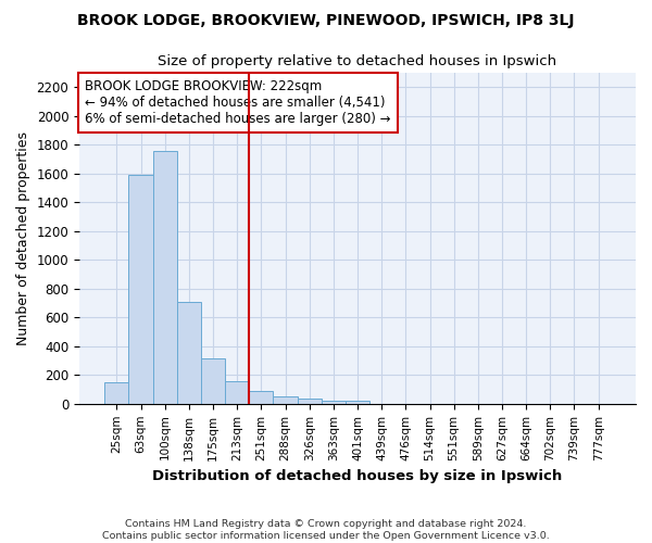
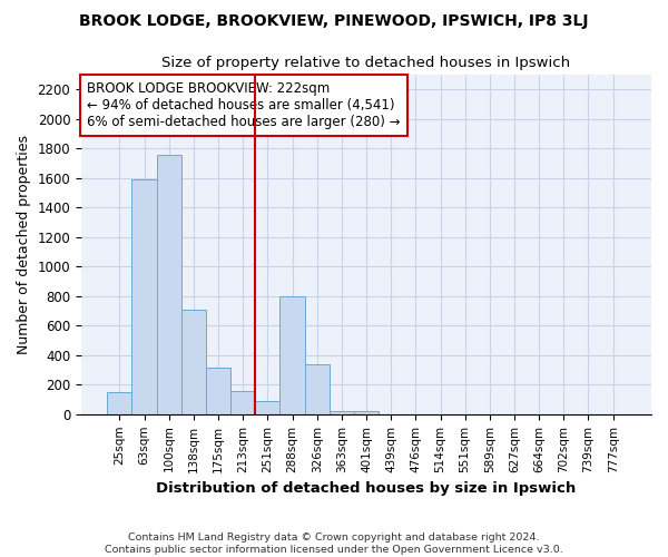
288sqm: 60 -> 800
326sqm: 40 -> 340
